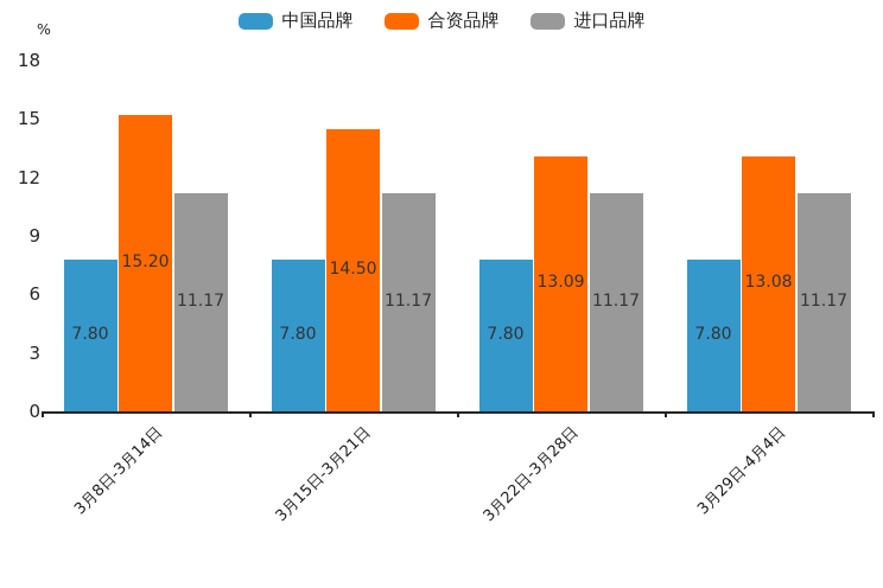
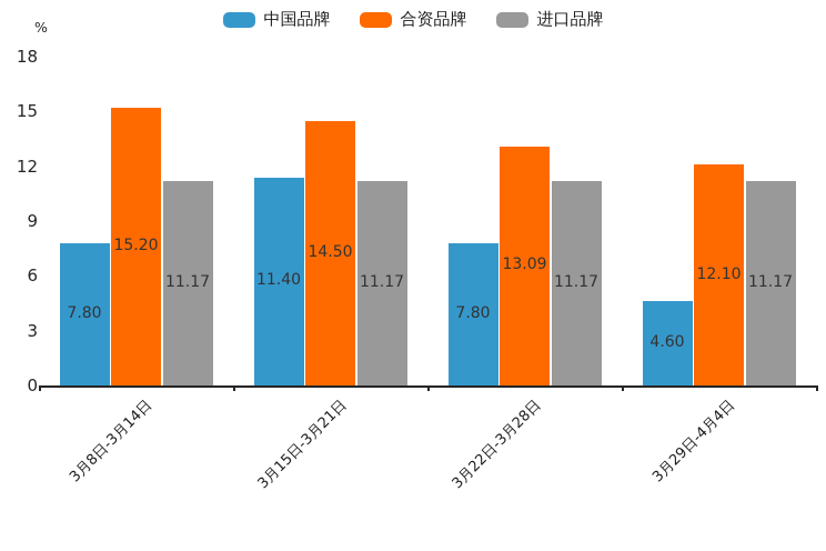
中国品牌/3月15日-3月21日: 7.80 -> 11.40
中国品牌/3月29日-4月4日: 7.80 -> 4.60
合资品牌/3月29日-4月4日: 13.08 -> 12.10
